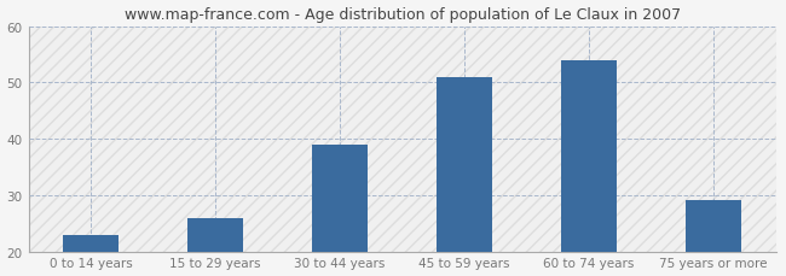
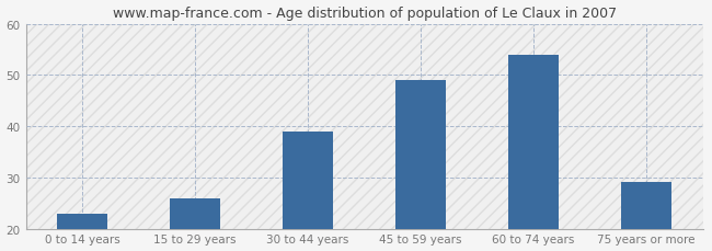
45 to 59 years: 51 -> 49
